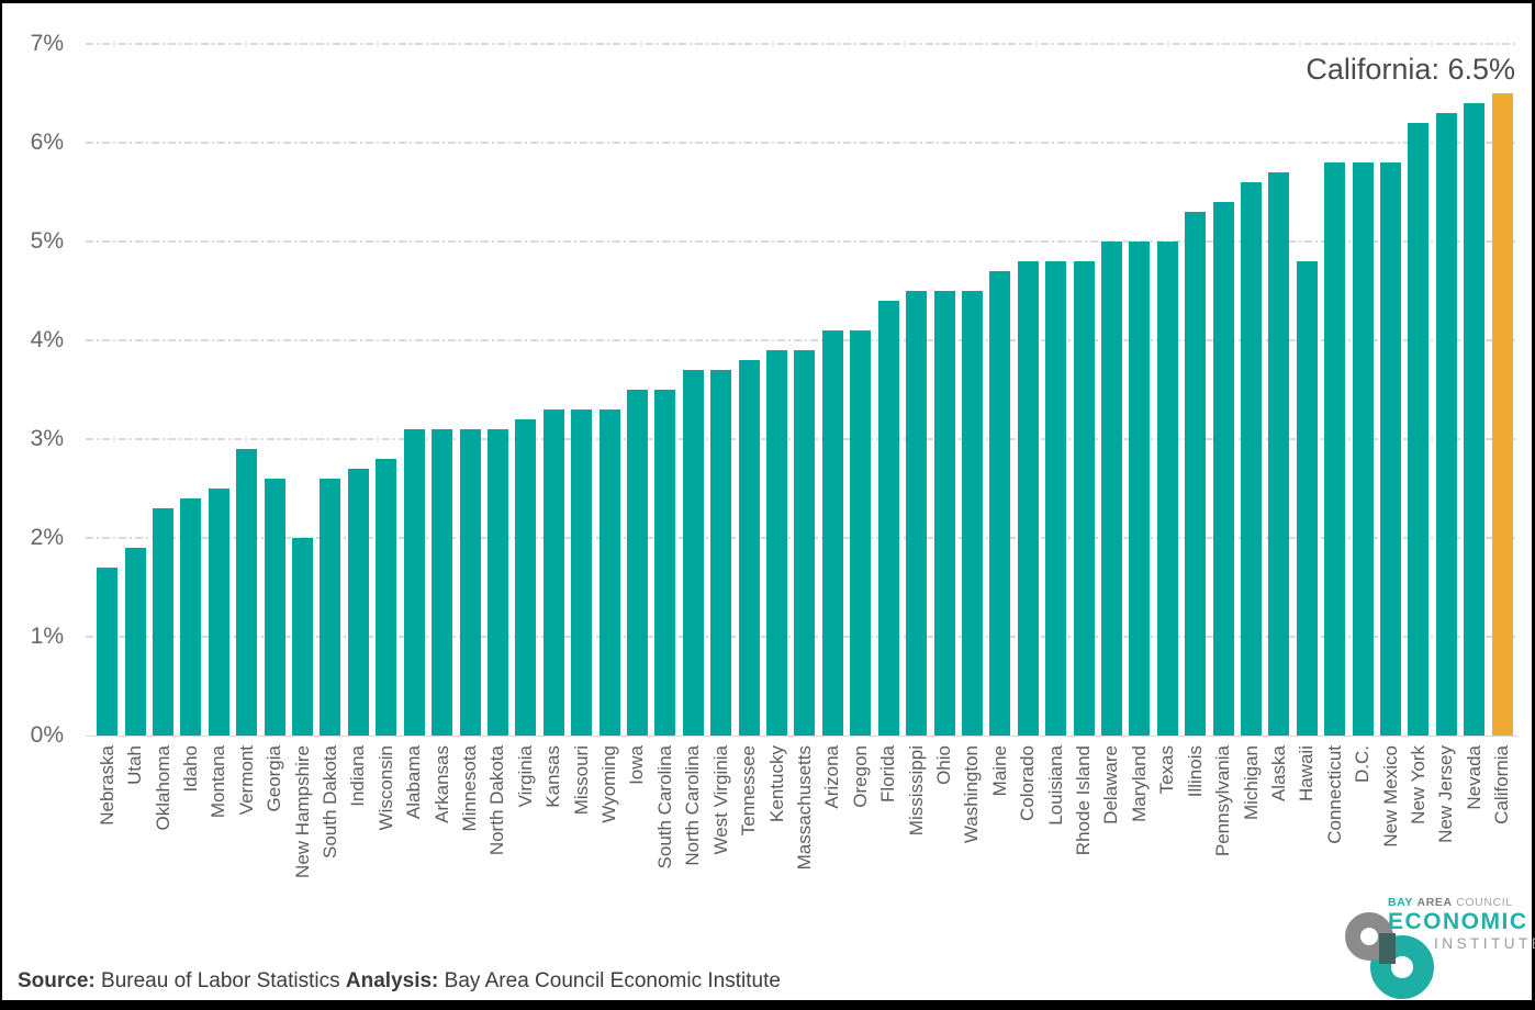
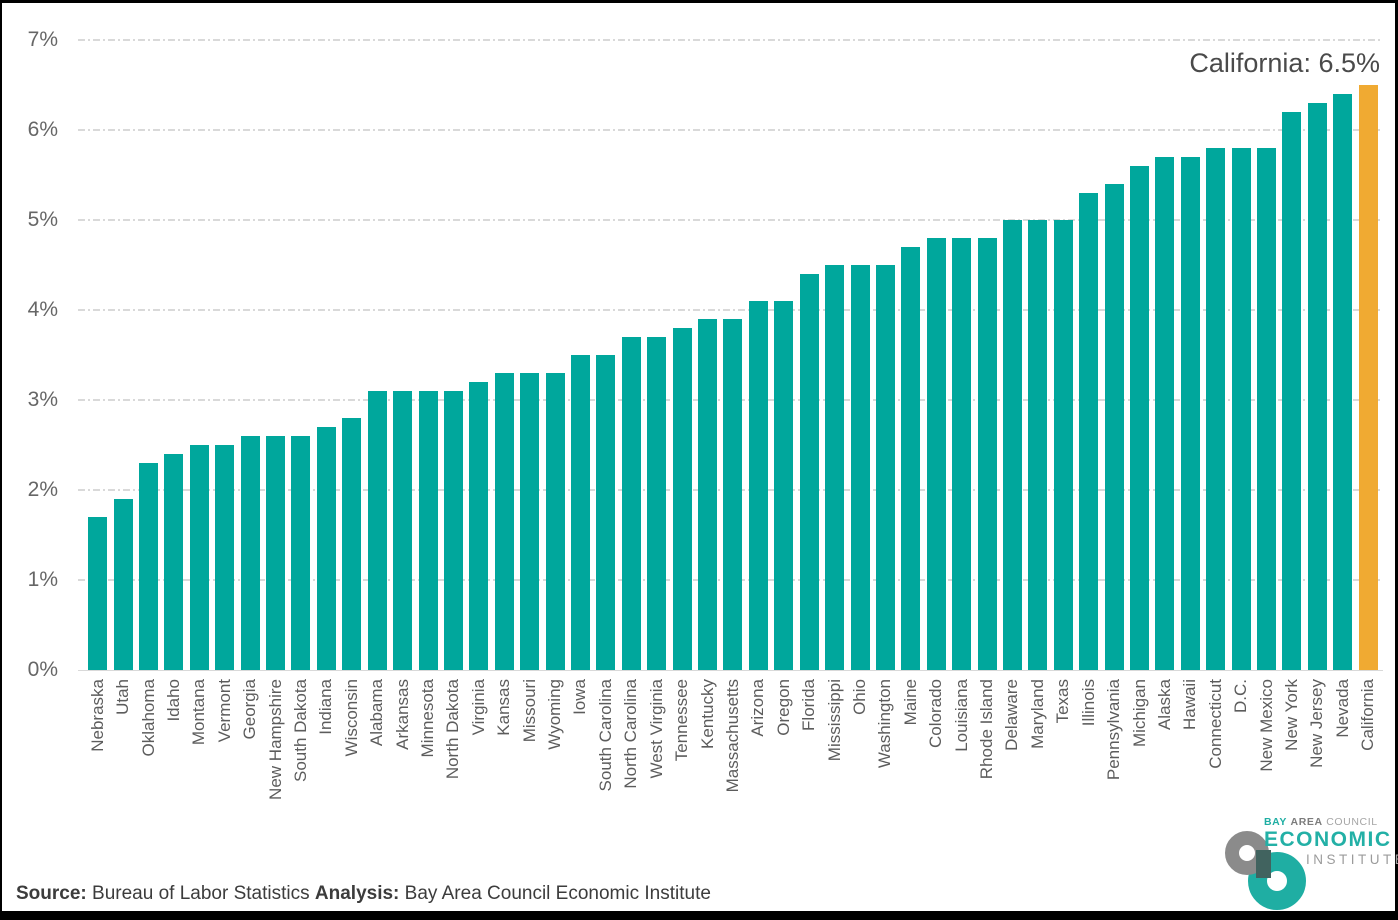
Vermont: 2.9% -> 2.5%
New Hampshire: 2.0% -> 2.6%
Hawaii: 4.8% -> 5.7%
